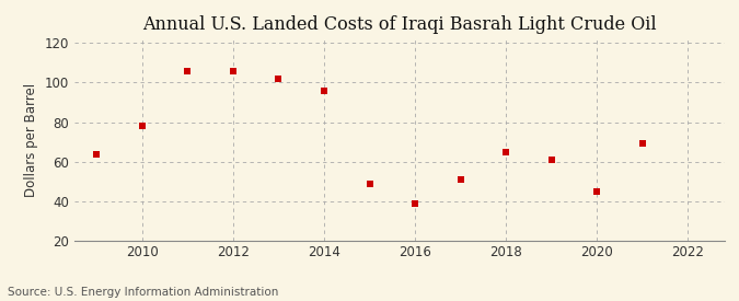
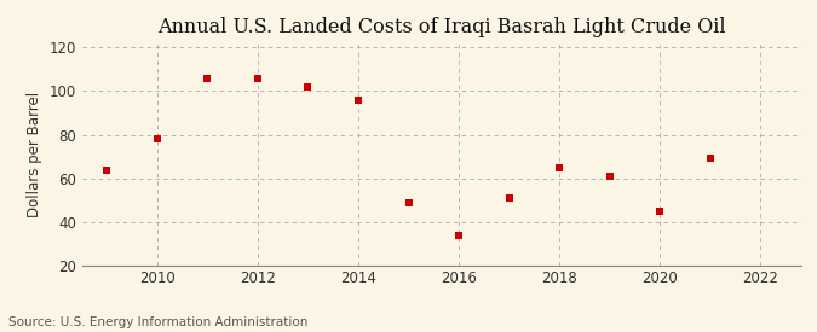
2016: 39 -> 34
